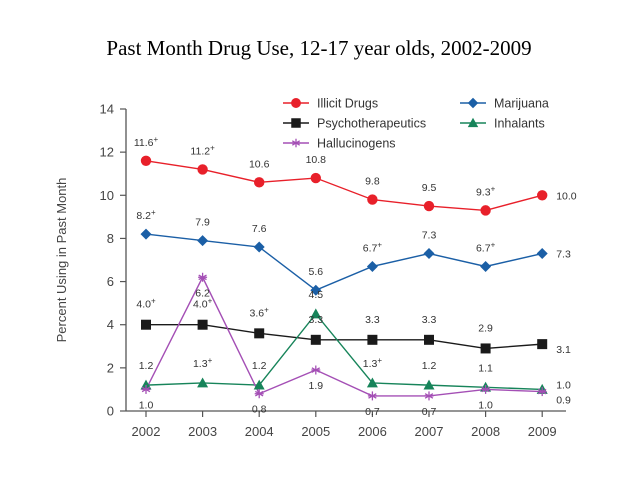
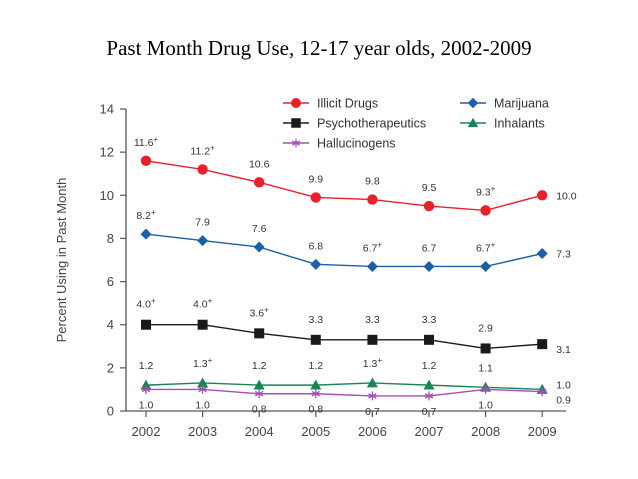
Hallucinogens/2003: 6.2 -> 1.0
Illicit Drugs/2005: 10.8 -> 9.9
Marijuana/2005: 5.6 -> 6.8
Inhalants/2005: 4.5 -> 1.2
Hallucinogens/2005: 1.9 -> 0.8
Marijuana/2007: 7.3 -> 6.7
